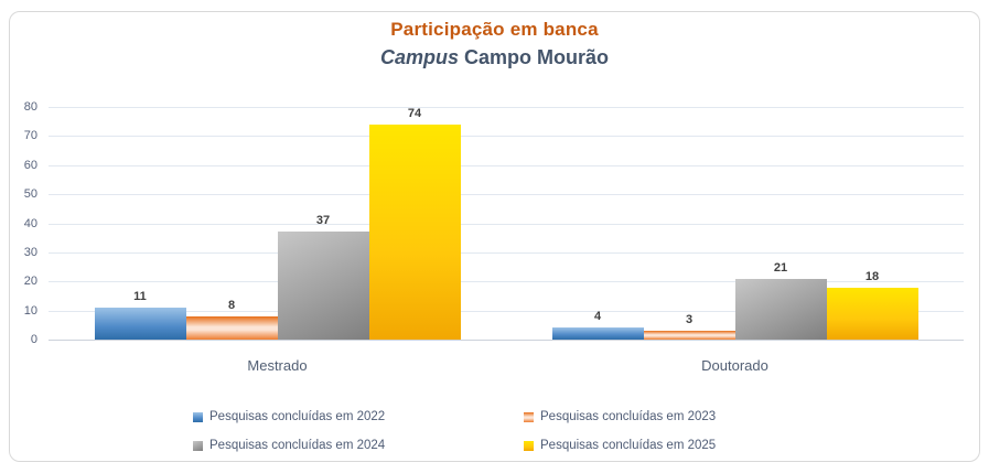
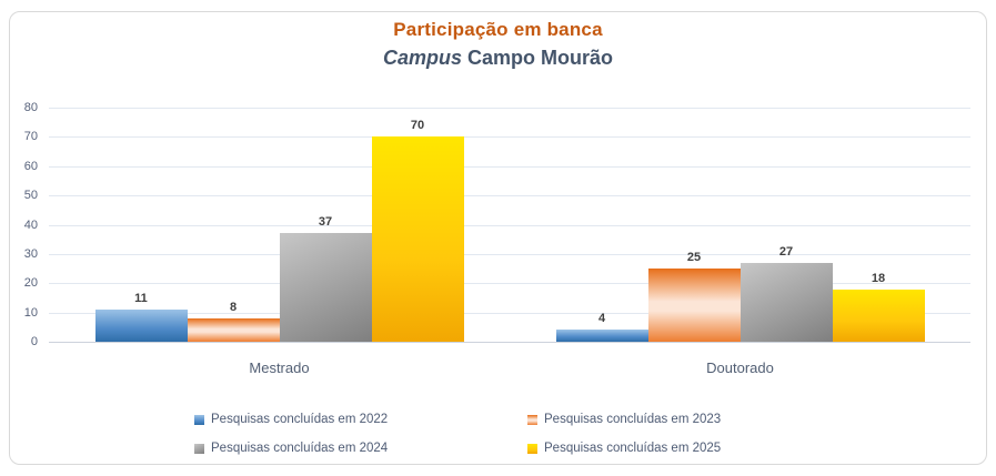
Pesquisas concluídas em 2025/Mestrado: 74 -> 70
Pesquisas concluídas em 2023/Doutorado: 3 -> 25
Pesquisas concluídas em 2024/Doutorado: 21 -> 27
